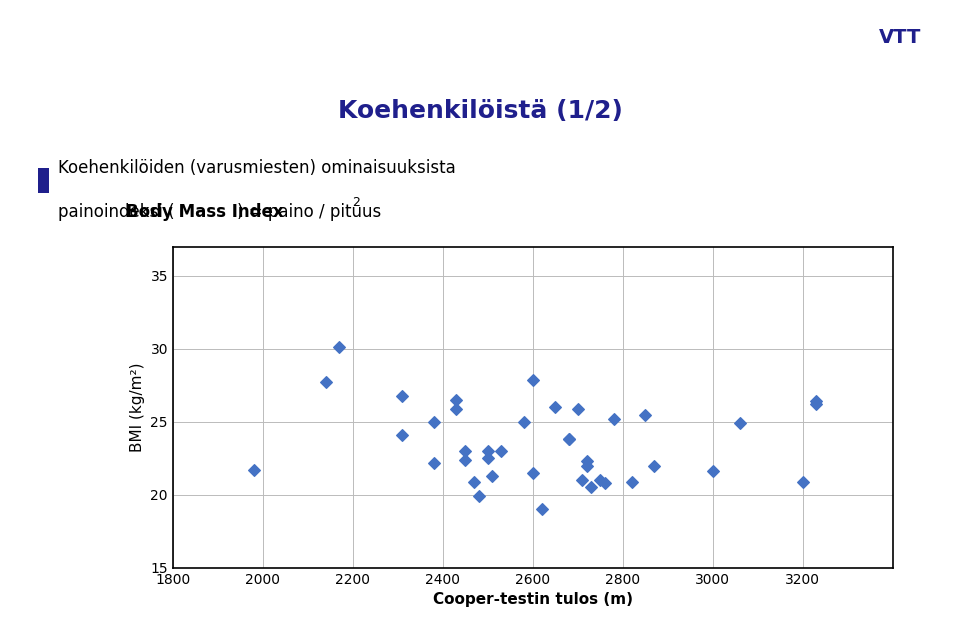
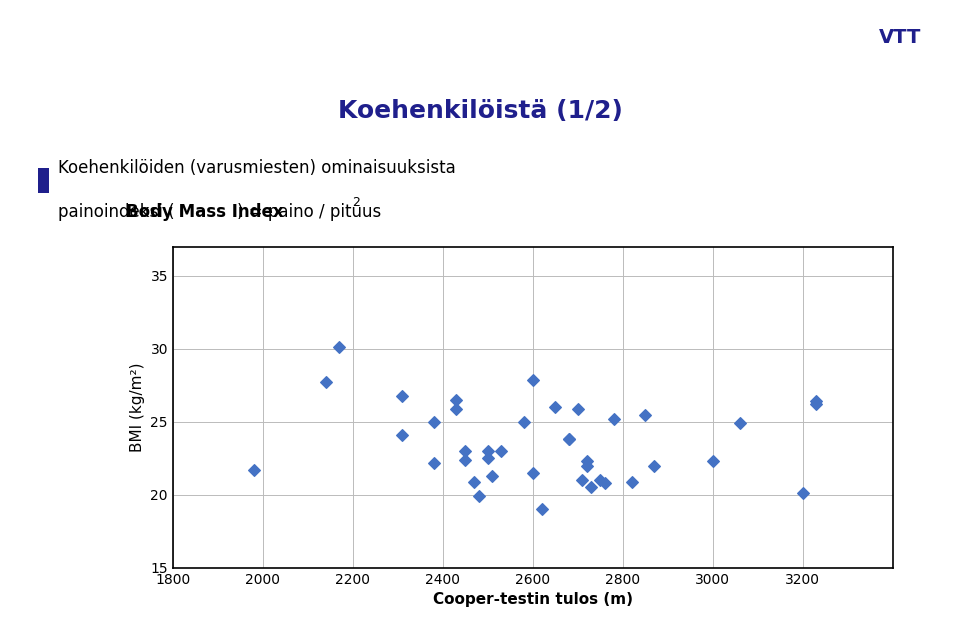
3000: 21.6 -> 22.3
3200: 20.9 -> 20.1
